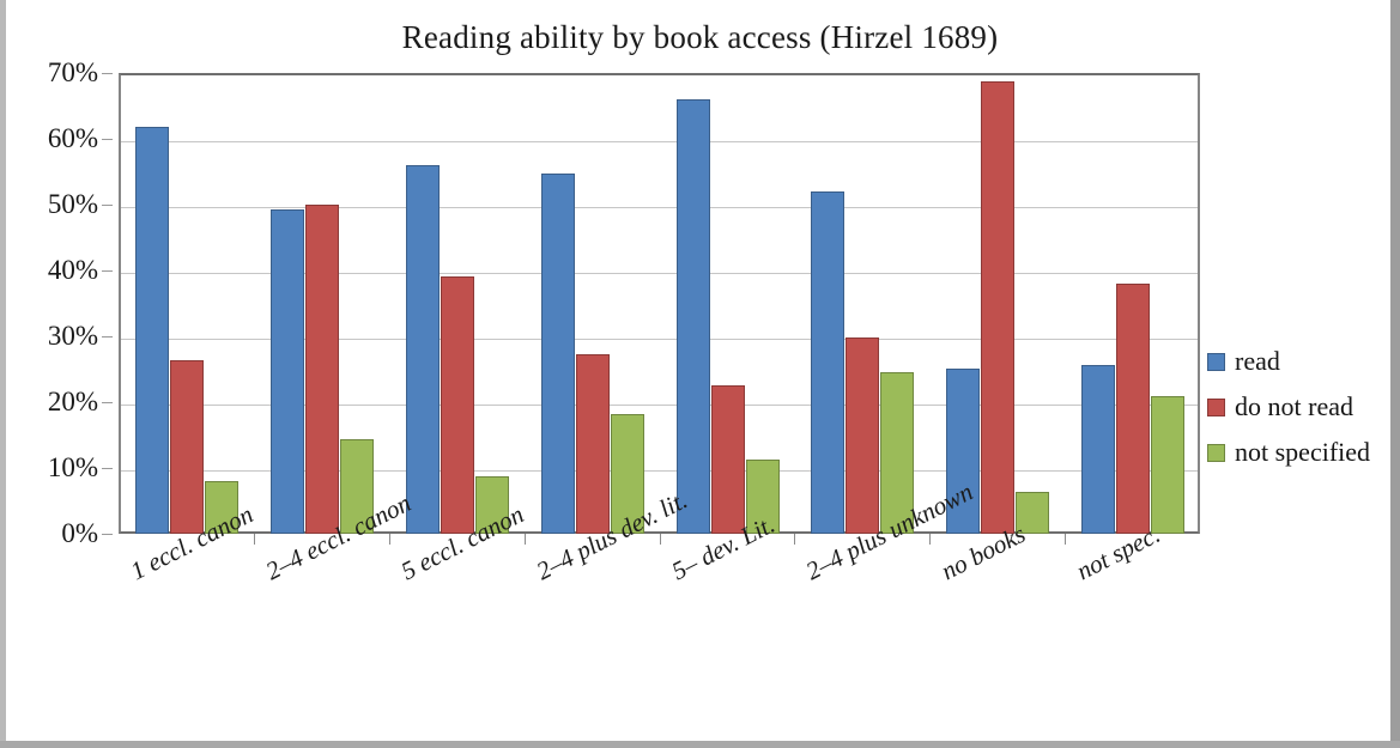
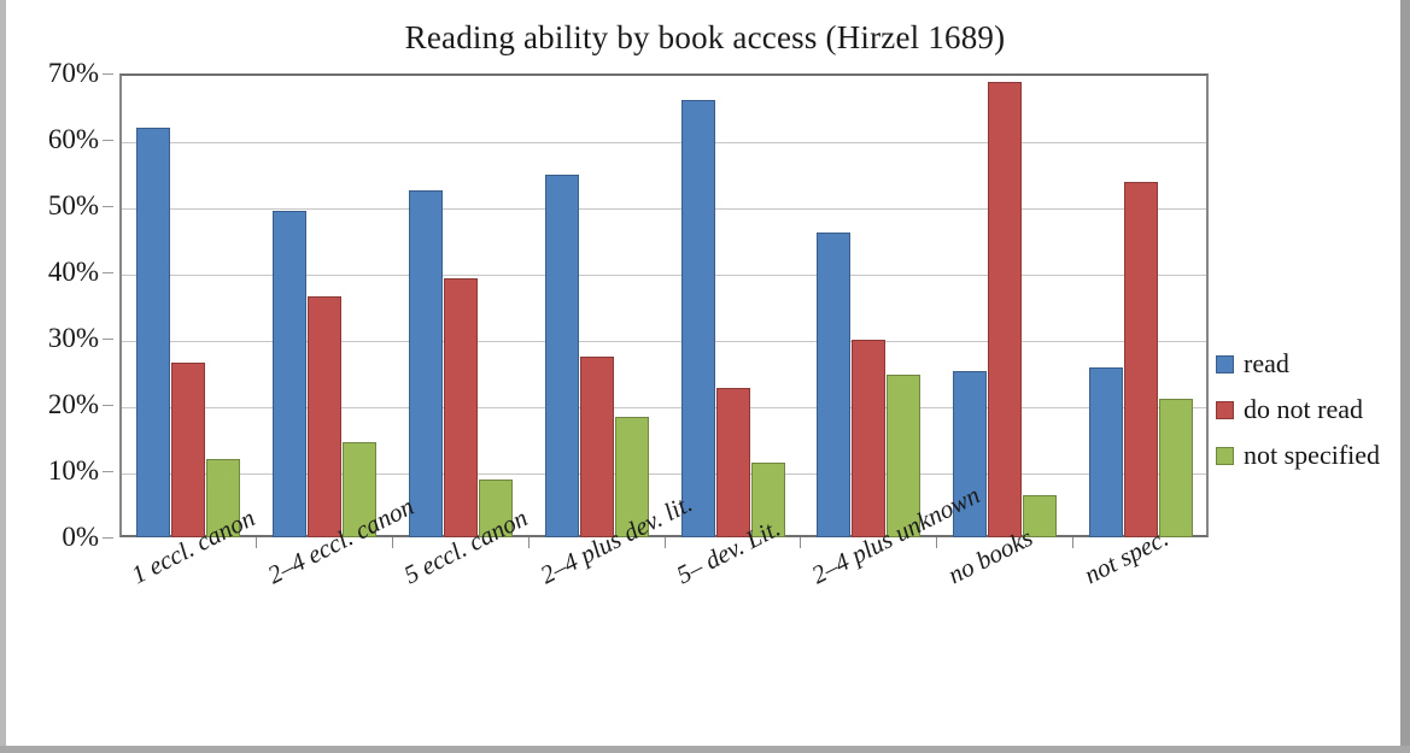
not specified/1 eccl. canon: 8% -> 12%
do not read/2–4 eccl. canon: 50% -> 36%
read/5 eccl. canon: 56% -> 52%
read/2–4 plus unknown: 52% -> 46%
do not read/not spec.: 38% -> 54%
